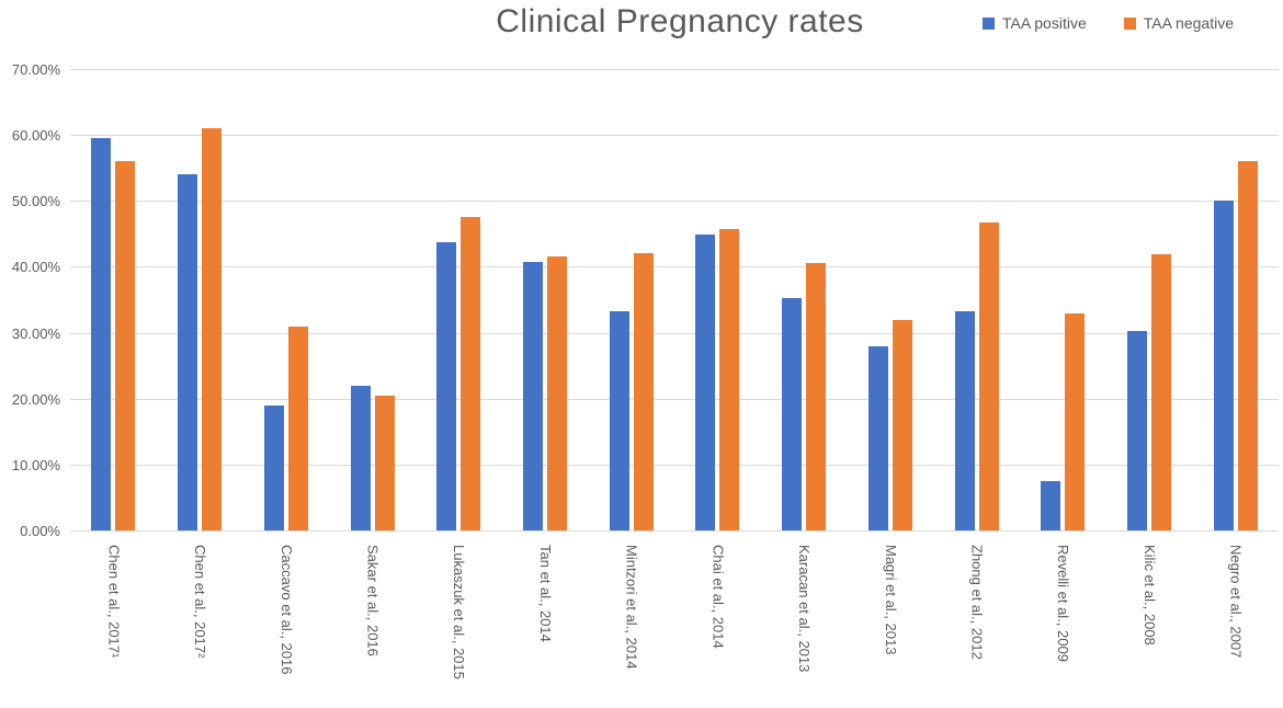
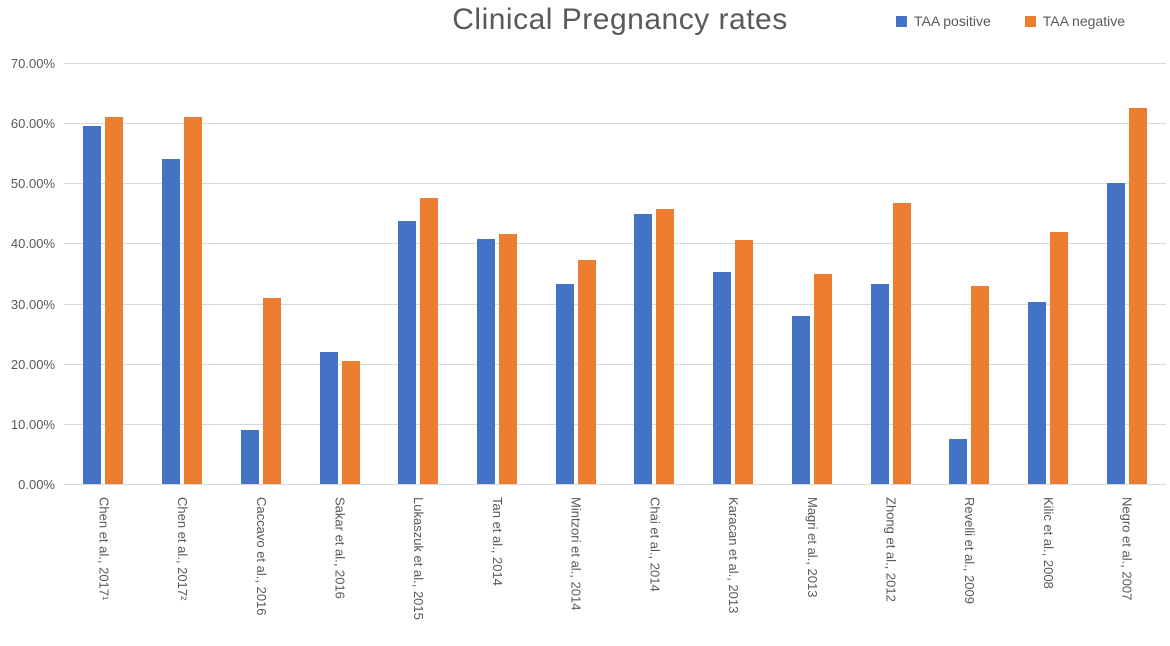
TAA negative/Chen et al., 2017¹: 56% -> 61%
TAA positive/Caccavo et al., 2016: 19% -> 9%
TAA negative/Mintzori et al., 2014: 42% -> 37%
TAA negative/Magri et al., 2013: 32% -> 35%
TAA negative/Negro et al., 2007: 56% -> 62%
